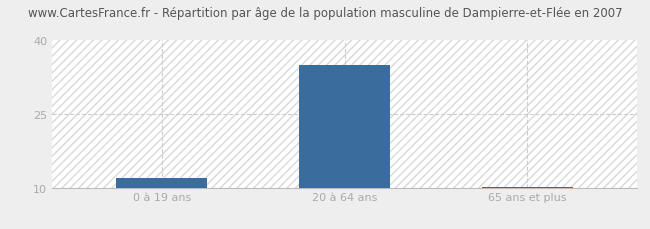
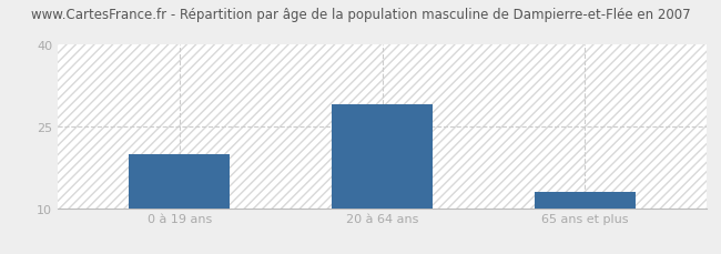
0 à 19 ans: 12.0 -> 20.0
20 à 64 ans: 35.0 -> 29.0
65 ans et plus: 10.2 -> 13.0
